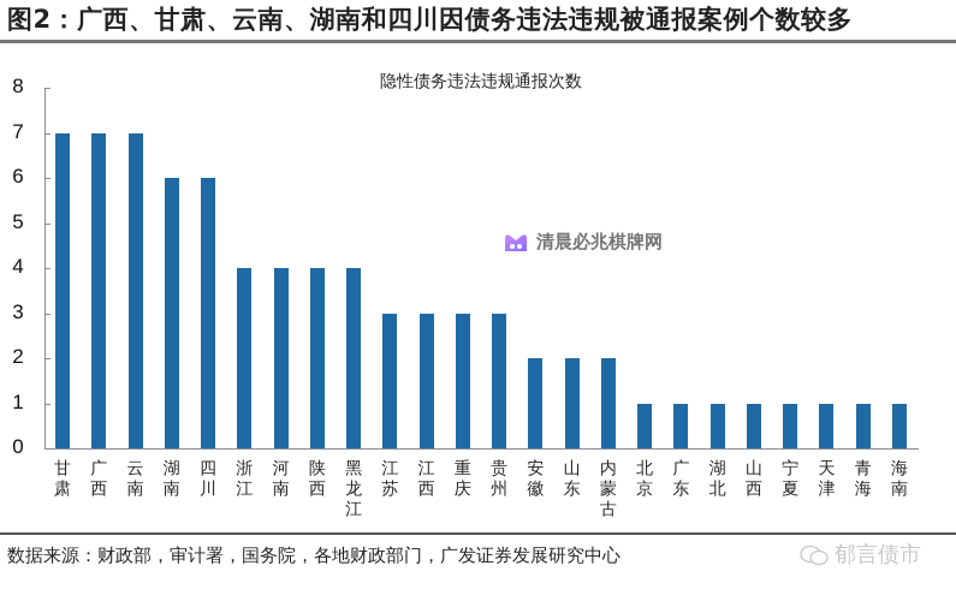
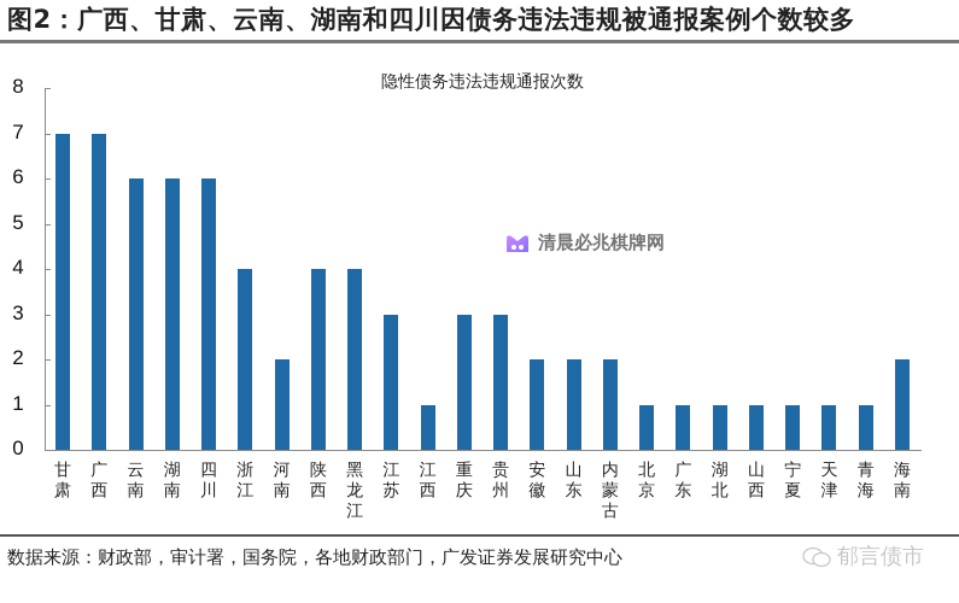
云南: 7 -> 6
河南: 4 -> 2
江西: 3 -> 1
海南: 1 -> 2
